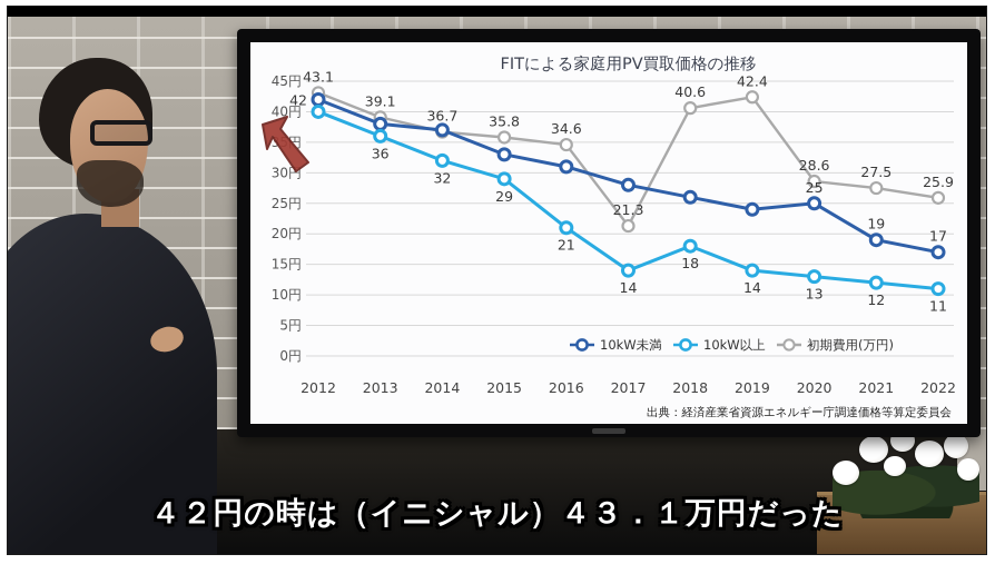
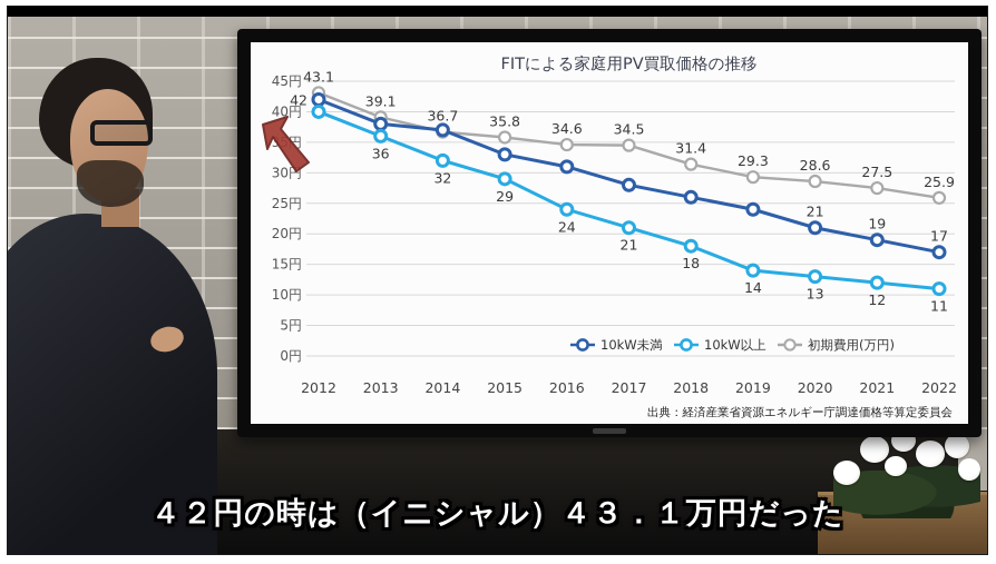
10kW以上/2016: 21 -> 24
10kW以上/2017: 14 -> 21
初期費用(万円)/2017: 21.3 -> 34.5
初期費用(万円)/2018: 40.6 -> 31.4
初期費用(万円)/2019: 42.4 -> 29.3
10kW未満/2020: 25 -> 21
